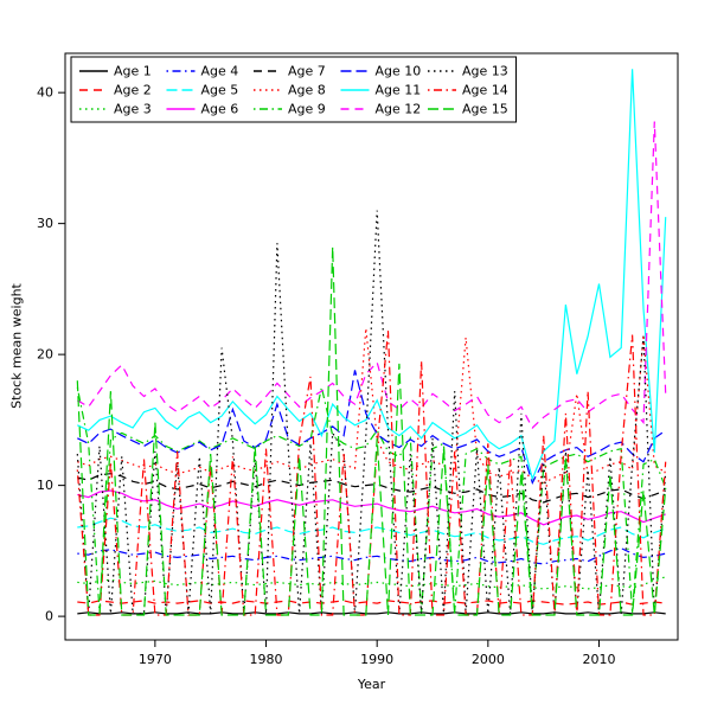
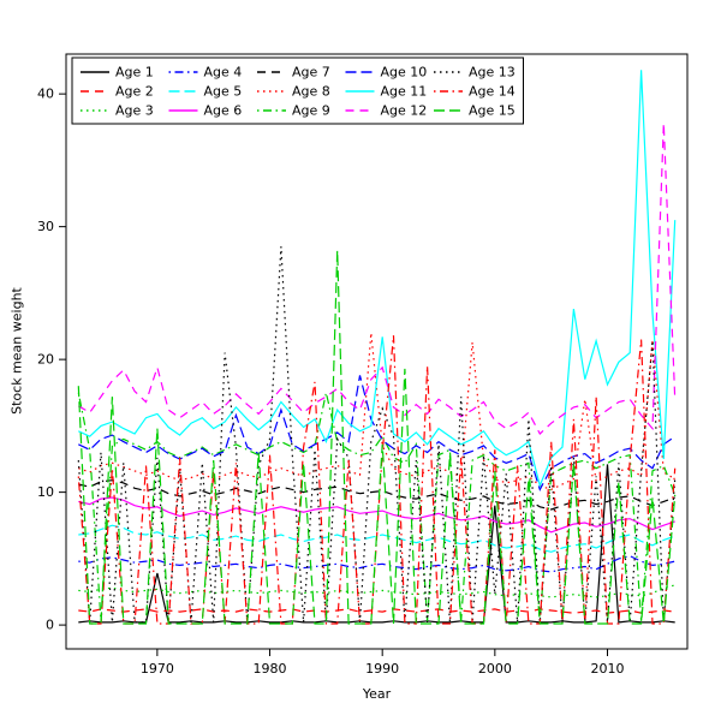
Age 1/1970: 0.3 -> 3.9
Age 12/1970: 17.4 -> 19.4
Age 13/1980: 0.2 -> 14.0
Age 11/1990: 16.5 -> 21.7
Age 13/1990: 31.0 -> 16.3
Age 1/2000: 0.3 -> 9.0
Age 13/2000: 0.2 -> 2.3
Age 1/2010: 0.2 -> 12.1
Age 11/2010: 25.4 -> 18.1
